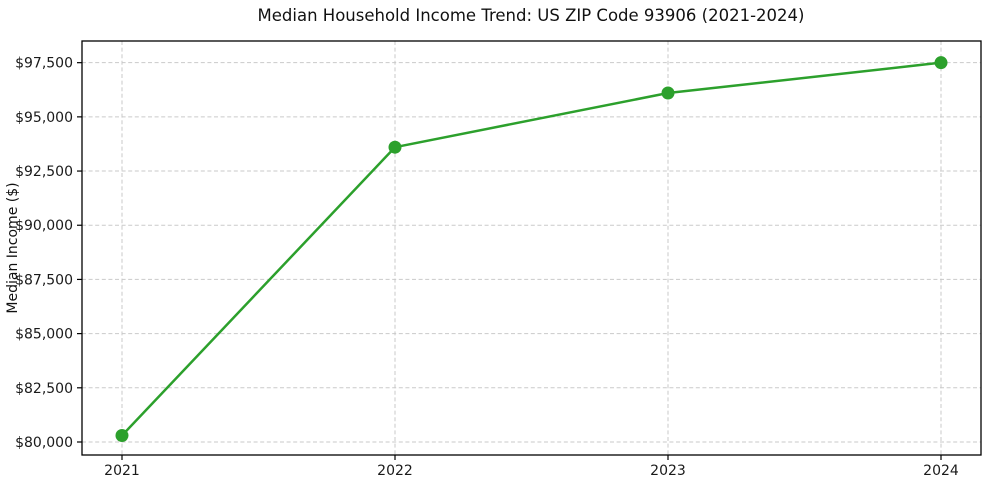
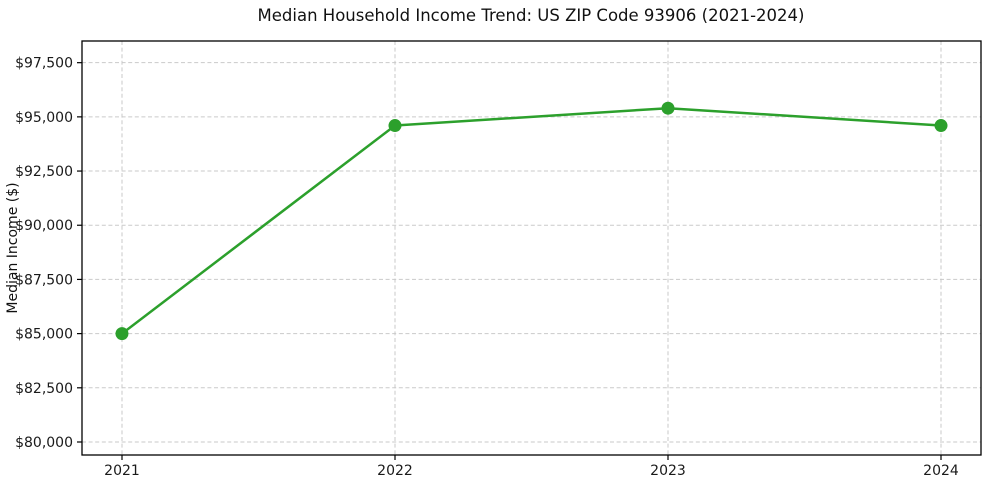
2021: $80300 -> $85000
2022: $93600 -> $94600
2023: $96100 -> $95400
2024: $97500 -> $94600
